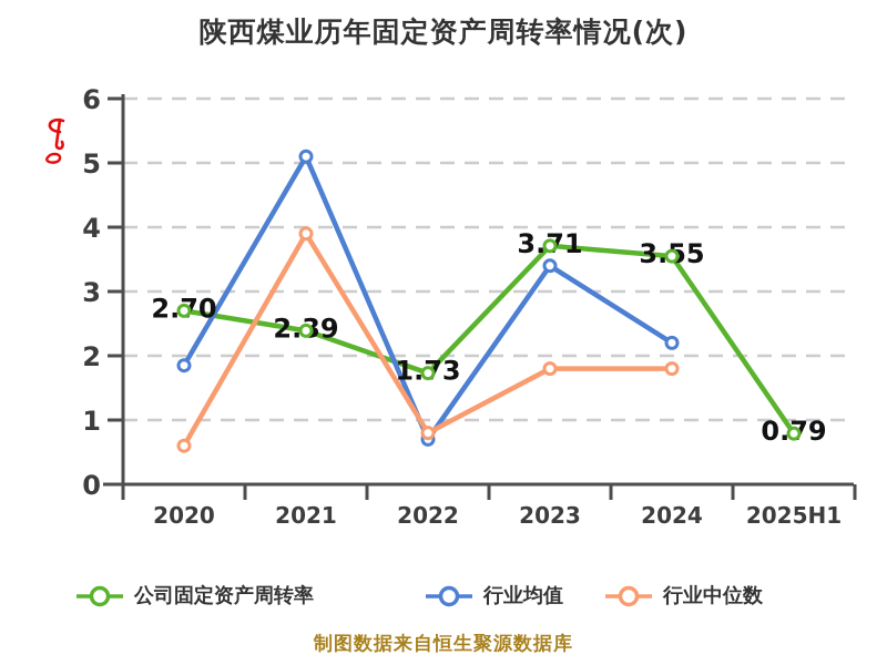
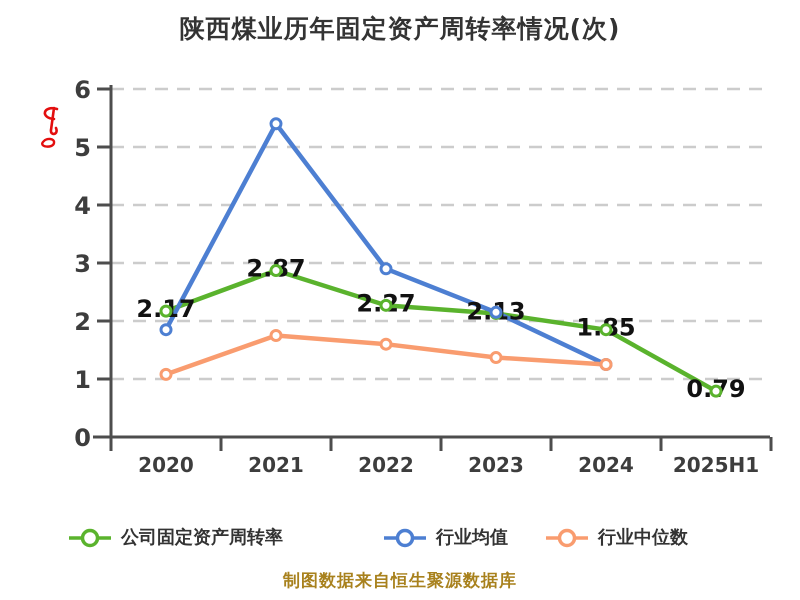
公司固定资产周转率/2020: 2.70 -> 2.17
行业中位数/2020: 0.6 -> 1.1
公司固定资产周转率/2021: 2.39 -> 2.87
行业均值/2021: 5.1 -> 5.4
行业中位数/2021: 3.9 -> 1.8
公司固定资产周转率/2022: 1.73 -> 2.27
行业均值/2022: 0.7 -> 2.9
行业中位数/2022: 0.8 -> 1.6
公司固定资产周转率/2023: 3.71 -> 2.13
行业均值/2023: 3.4 -> 2.1
行业中位数/2023: 1.8 -> 1.4
公司固定资产周转率/2024: 3.55 -> 1.85
行业均值/2024: 2.2 -> 1.2
行业中位数/2024: 1.8 -> 1.2
